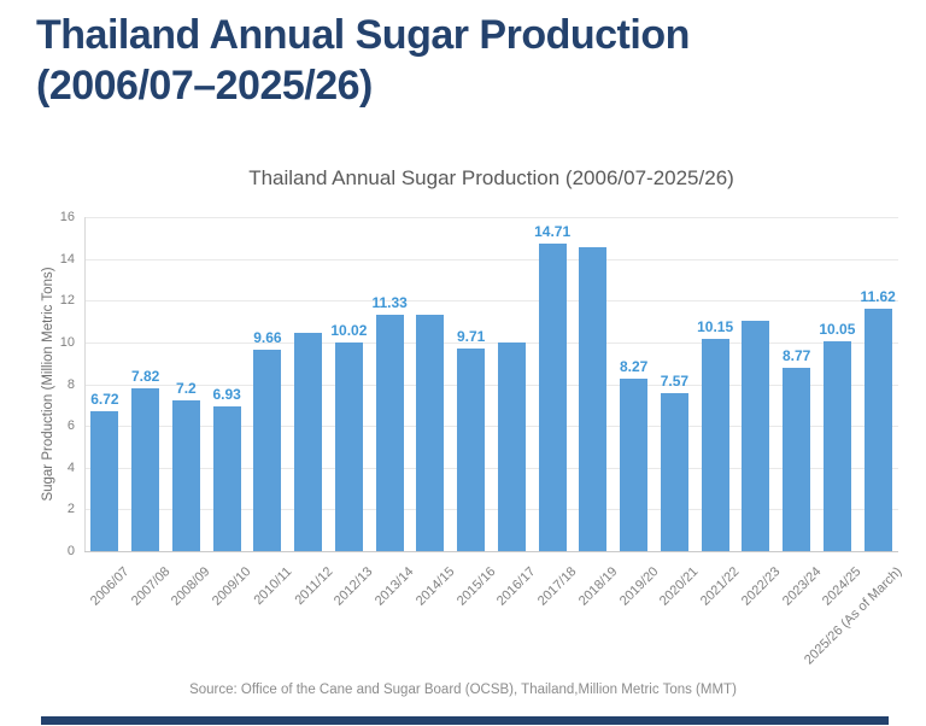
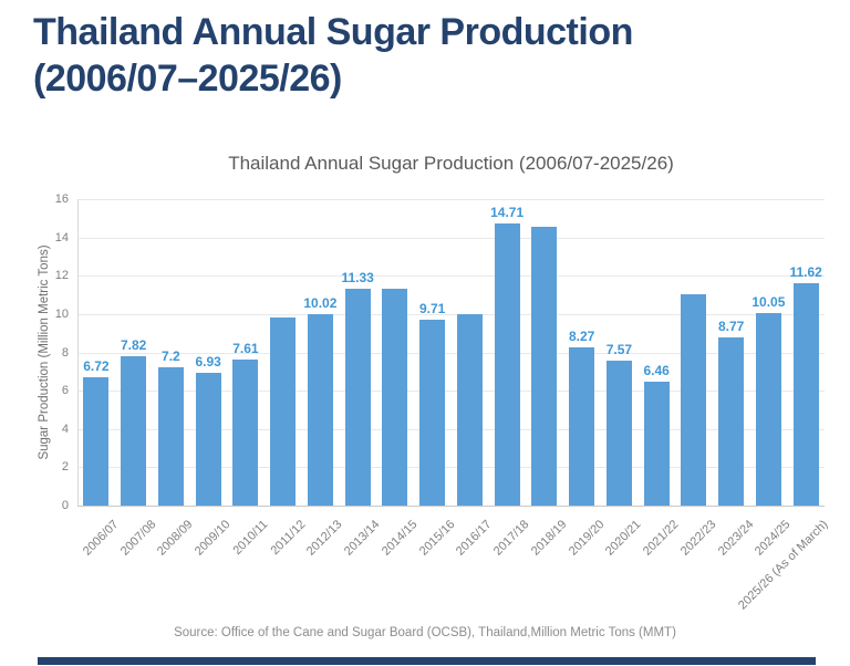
2010/11: 9.66 -> 7.61
2011/12: 10.4 -> 9.8
2021/22: 10.15 -> 6.46
